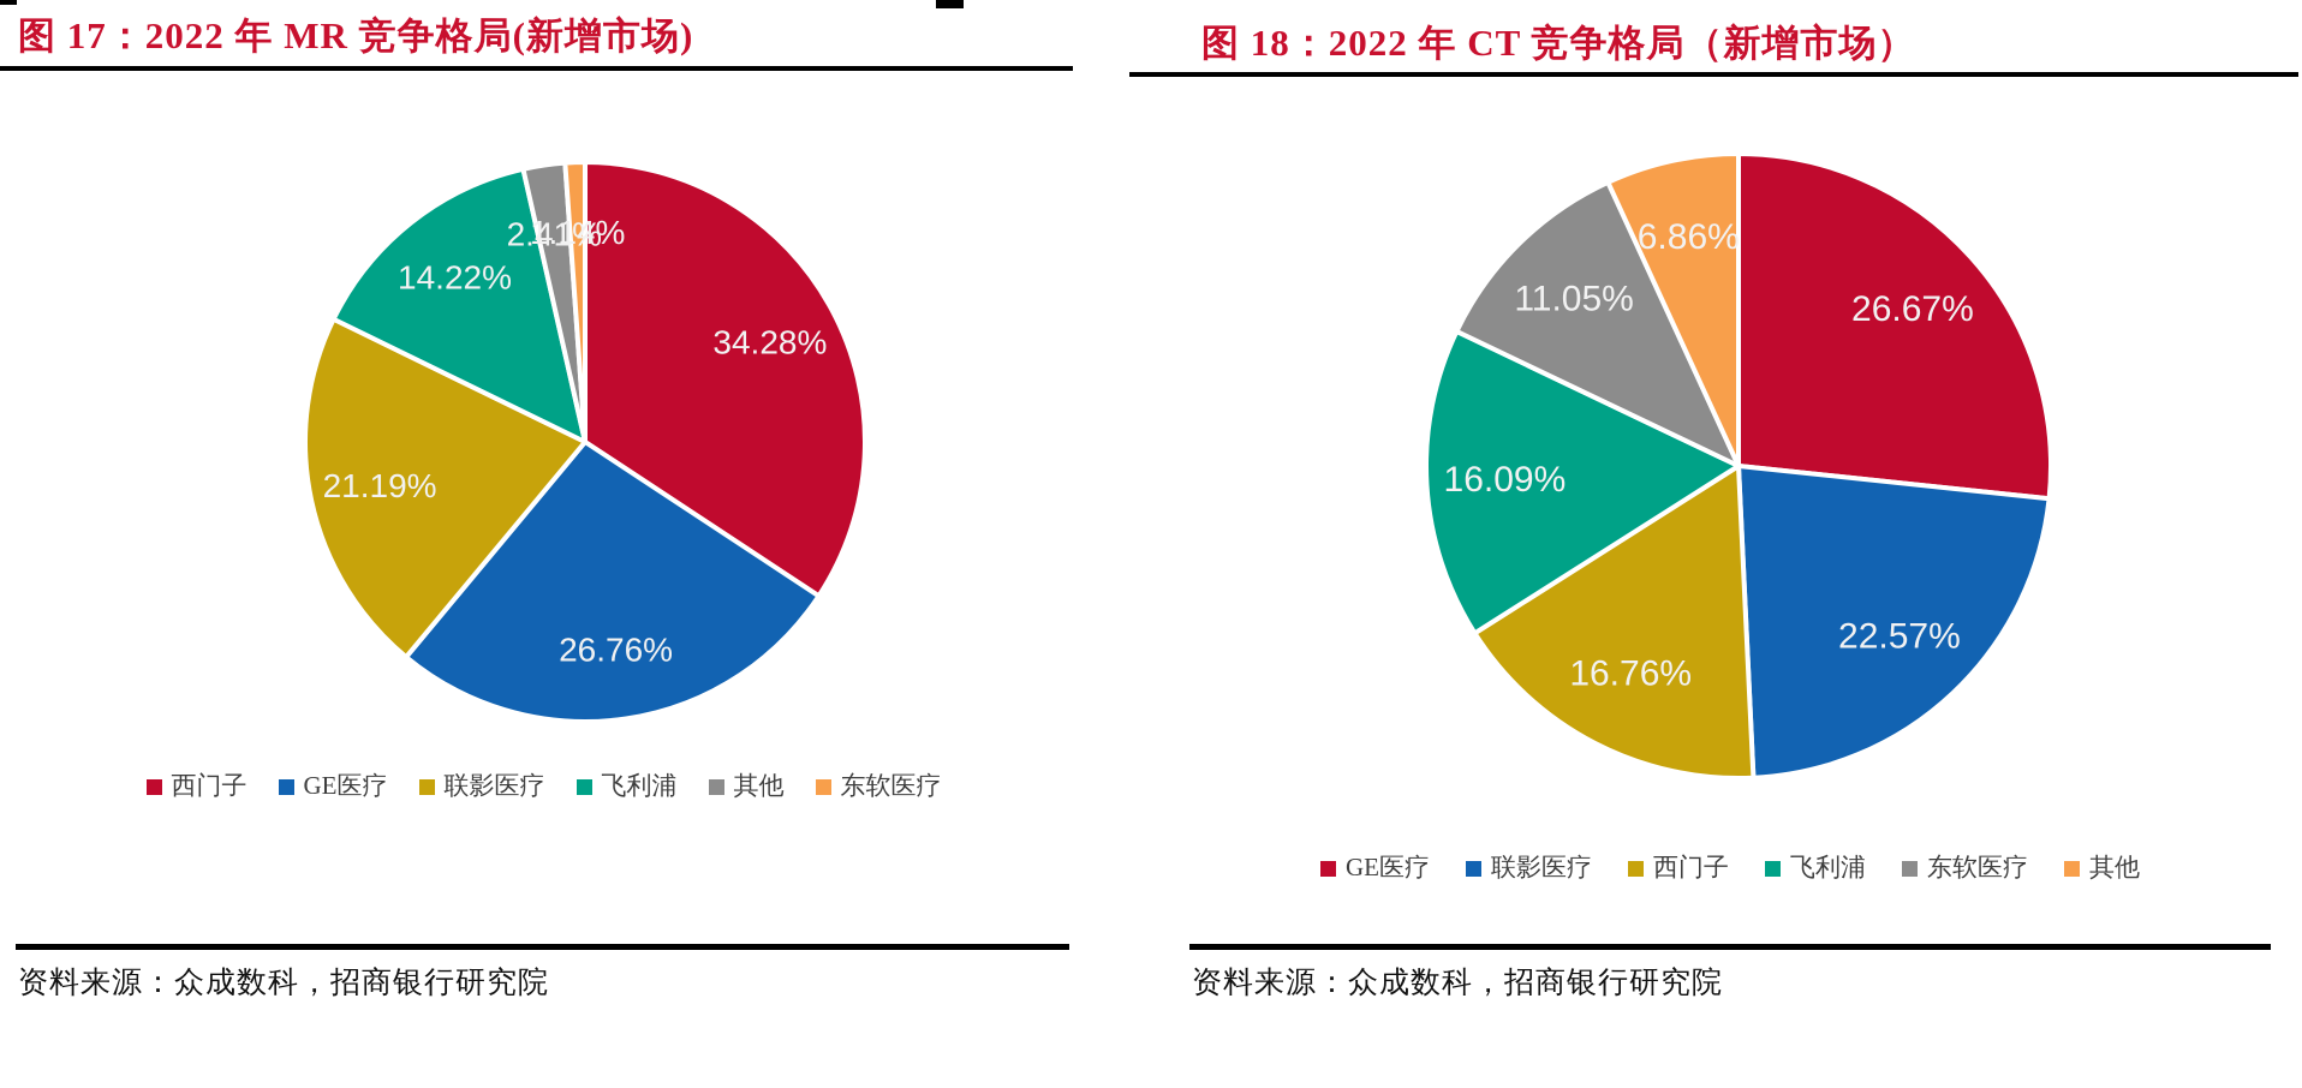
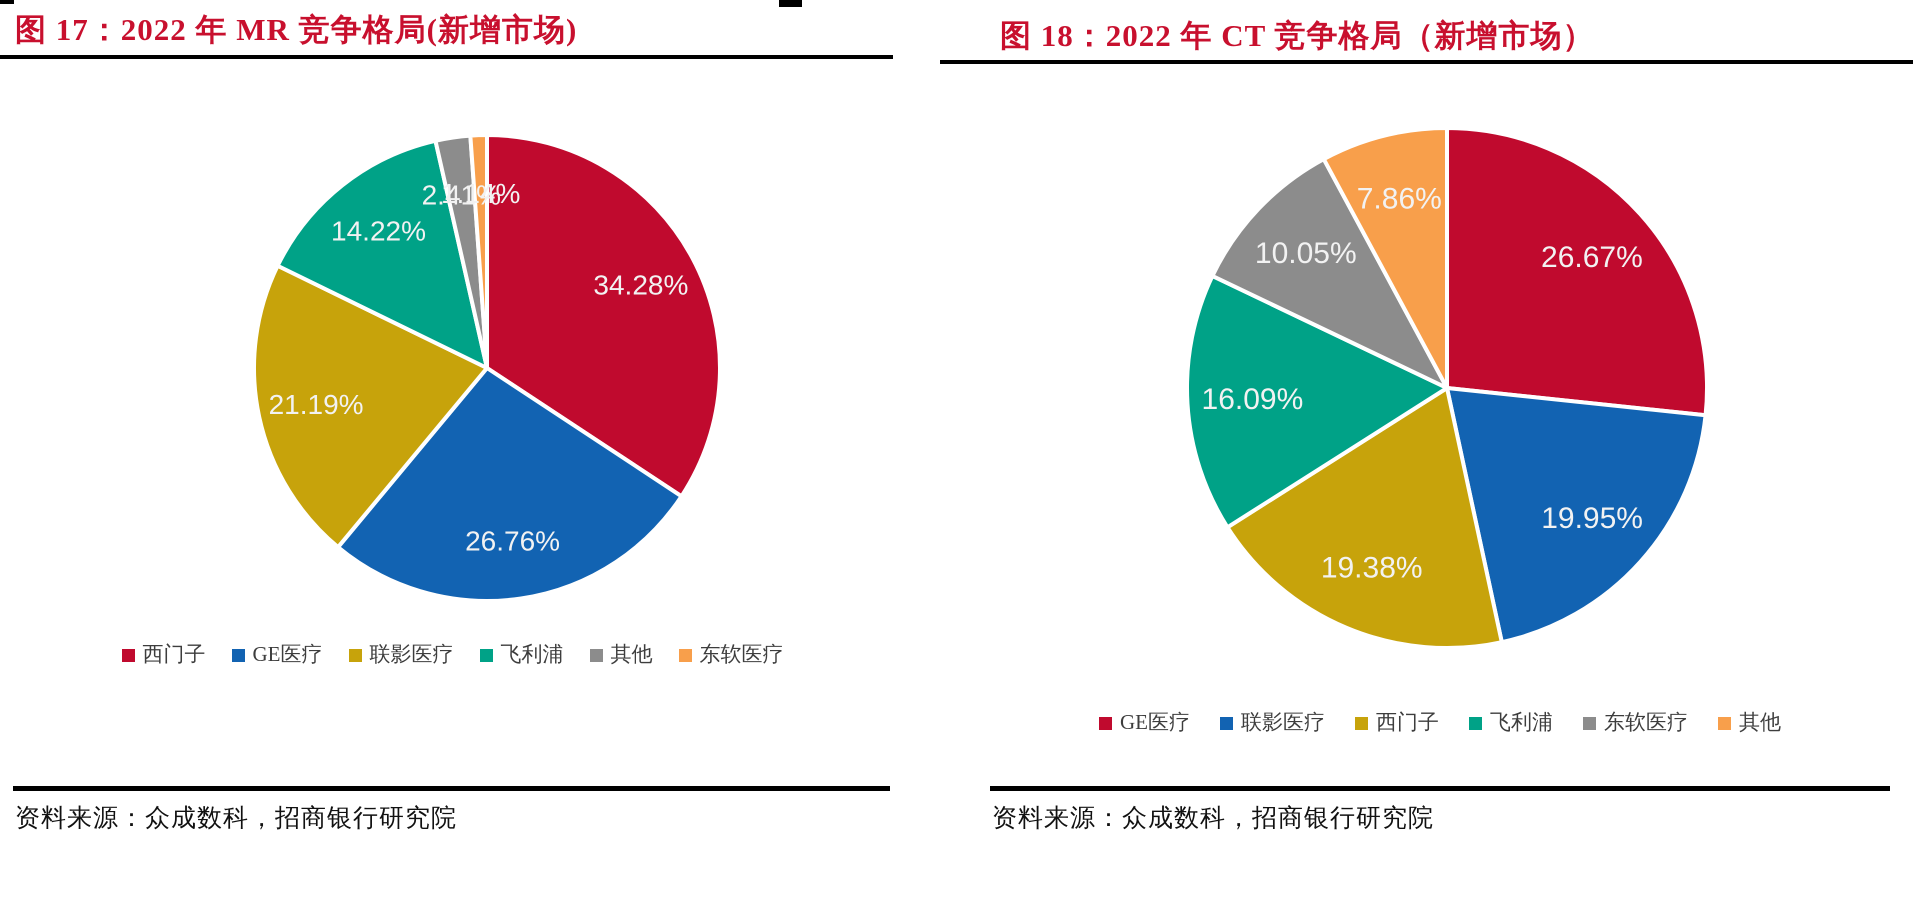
图 18：2022 年 CT 竞争格局（新增市场）/联影医疗: 22.57% -> 19.95%
图 18：2022 年 CT 竞争格局（新增市场）/西门子: 16.76% -> 19.38%
图 18：2022 年 CT 竞争格局（新增市场）/东软医疗: 11.05% -> 10.05%
图 18：2022 年 CT 竞争格局（新增市场）/其他: 6.86% -> 7.86%
